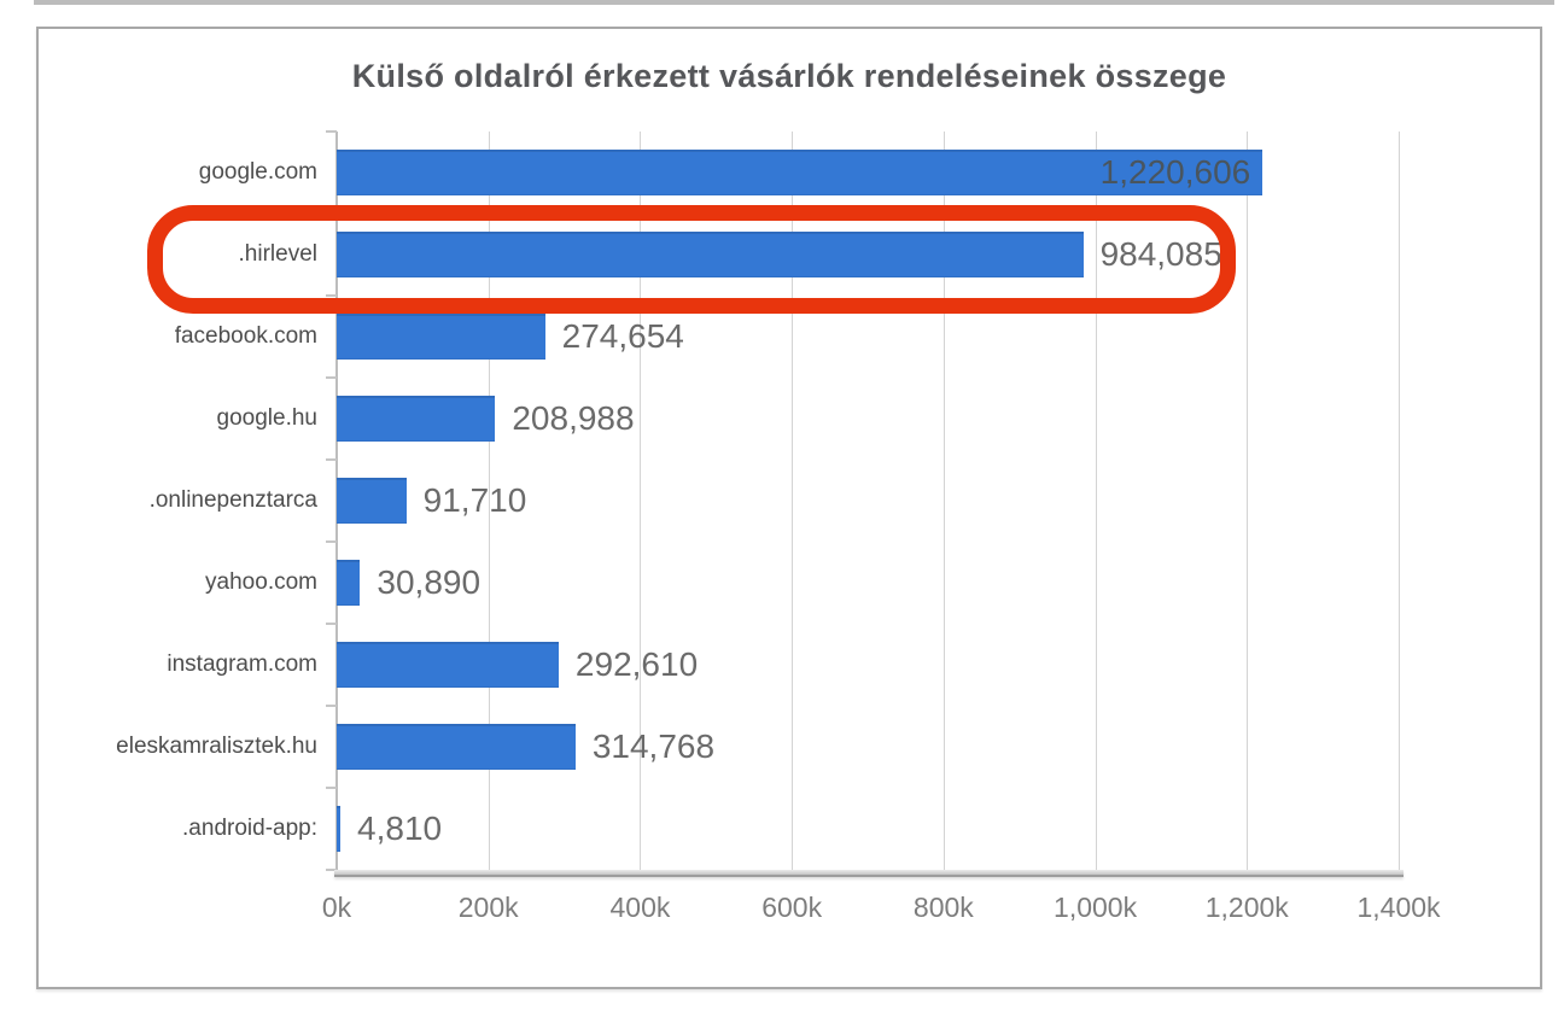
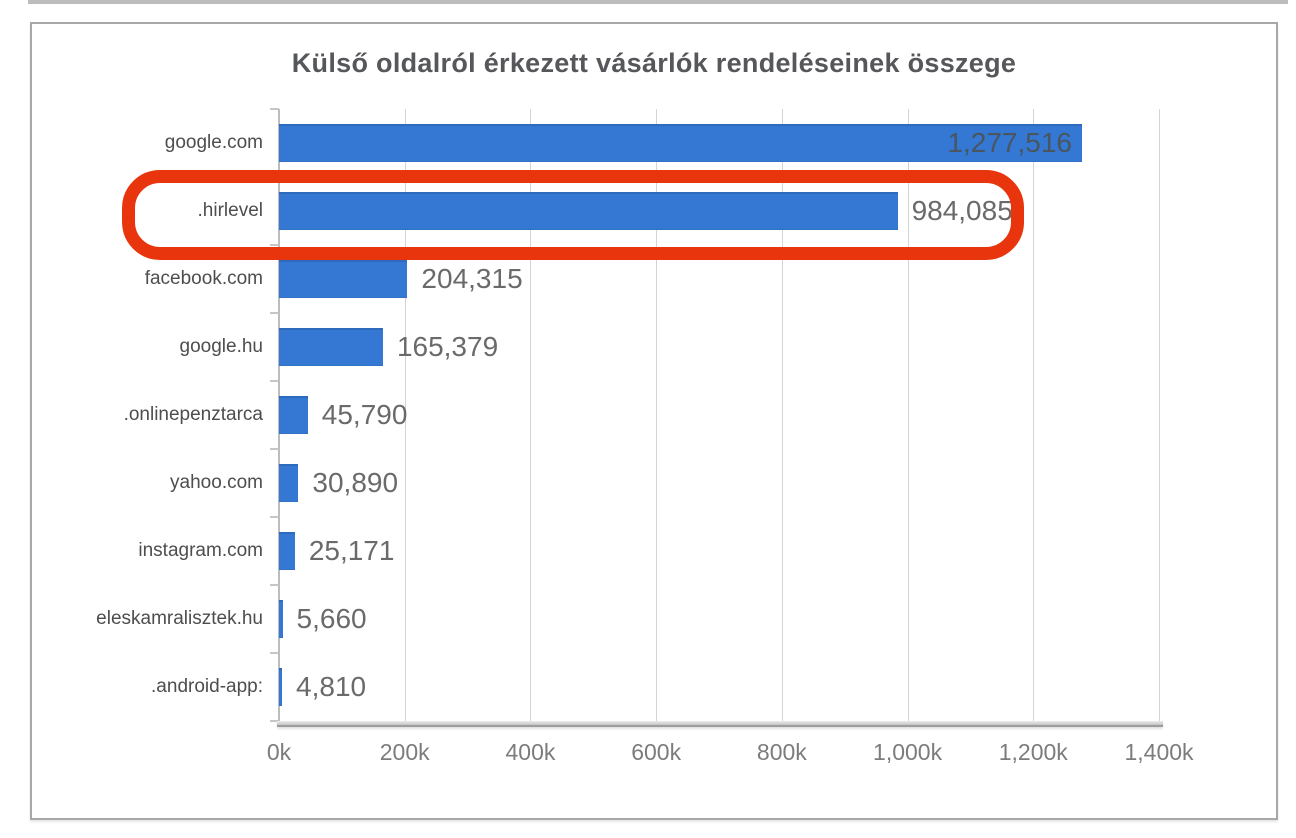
google.com: 1,220,606 -> 1,277,516
facebook.com: 274,654 -> 204,315
google.hu: 208,988 -> 165,379
.onlinepenztarca: 91,710 -> 45,790
instagram.com: 292,610 -> 25,171
eleskamralisztek.hu: 314,768 -> 5,660
